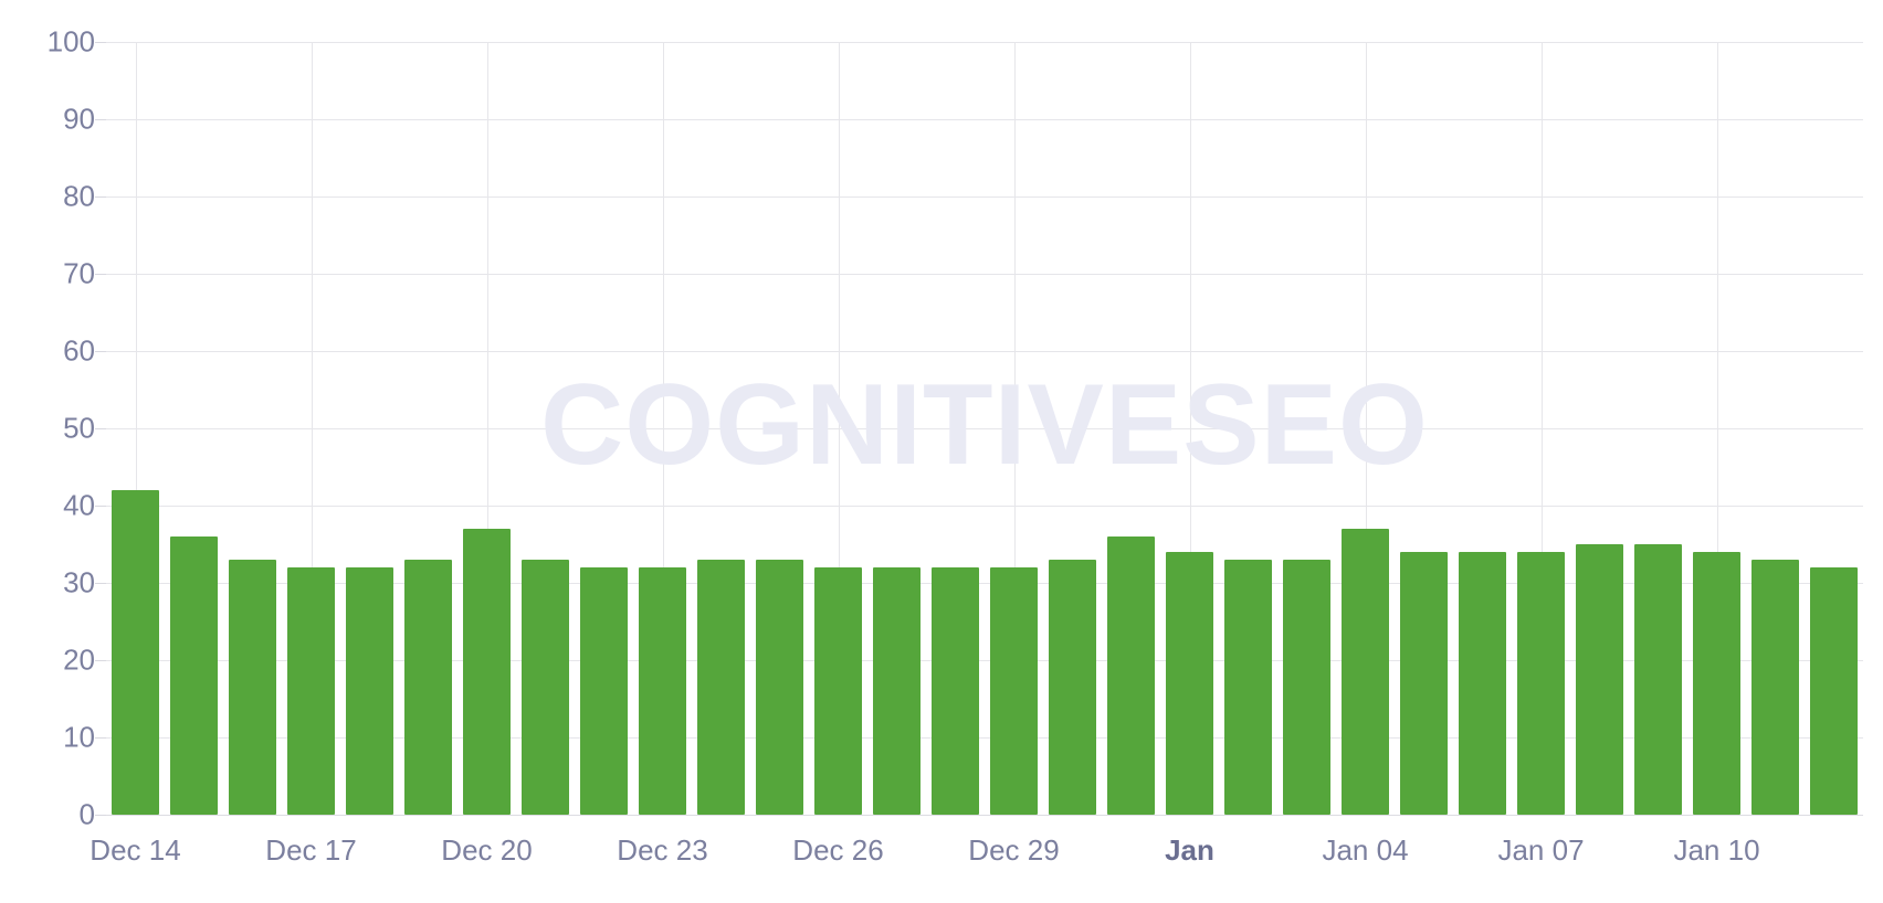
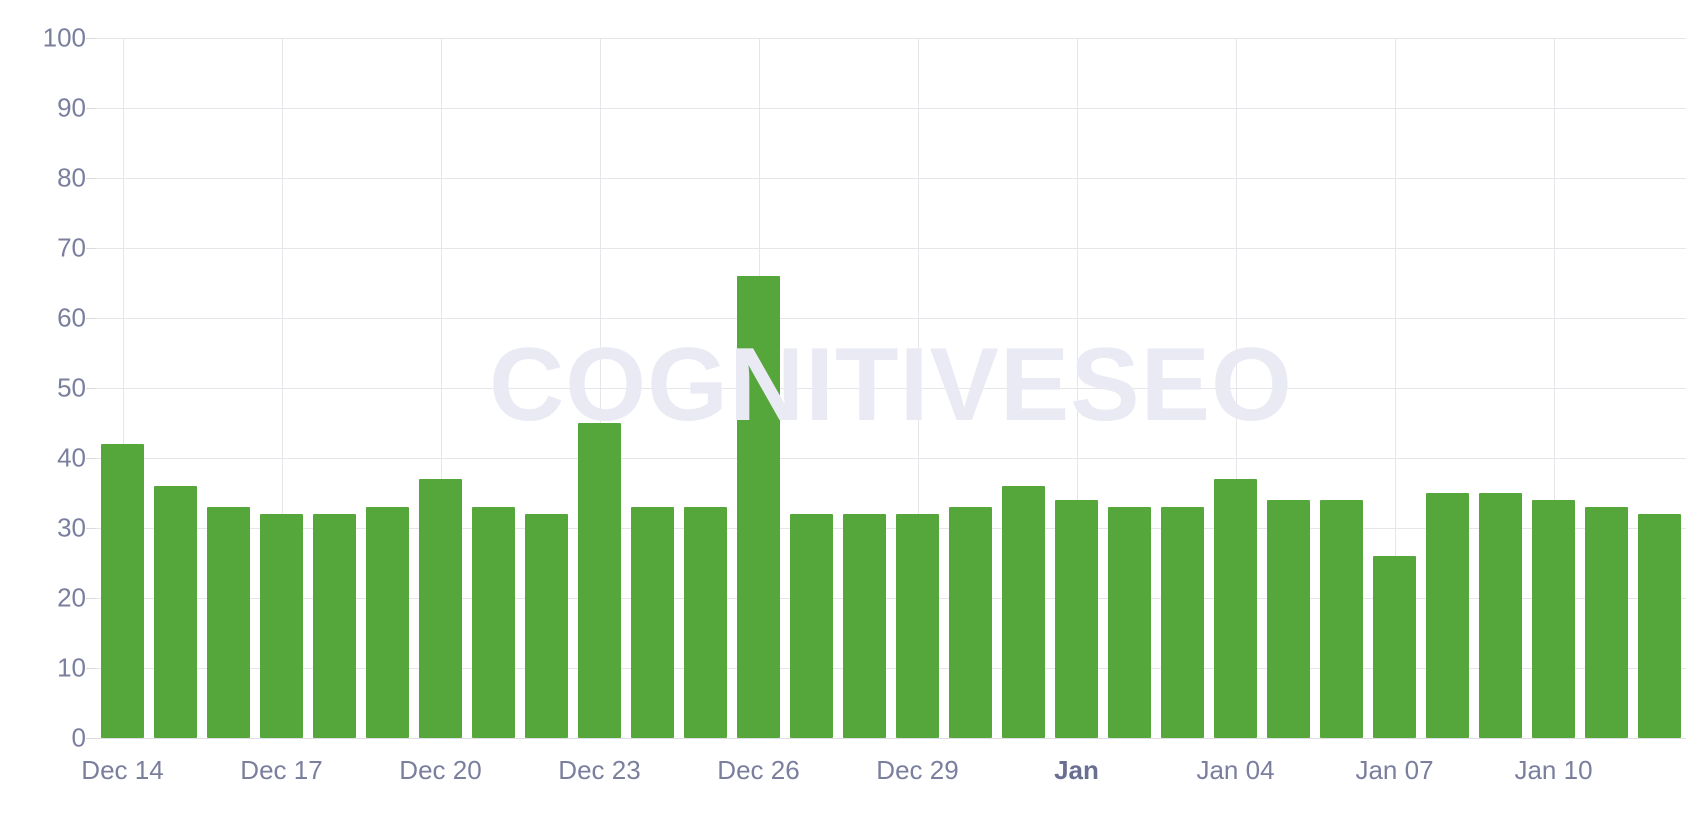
Dec 23: 32 -> 45
Dec 26: 32 -> 66
Jan 07: 34 -> 26
